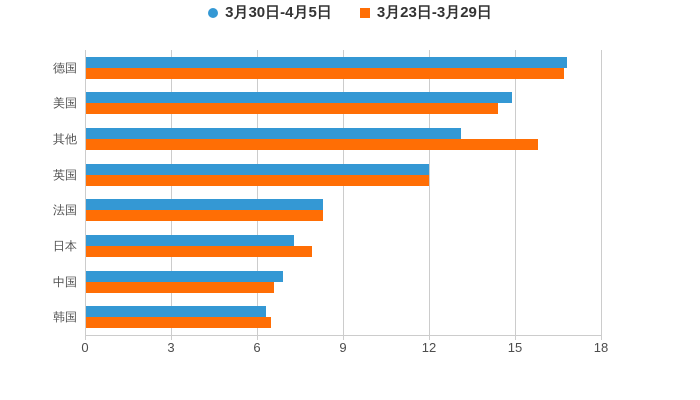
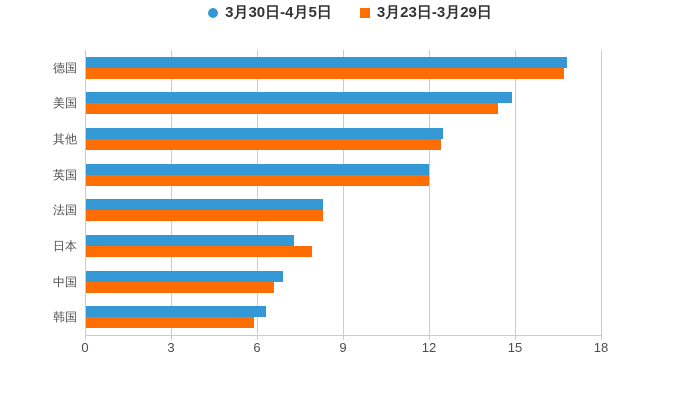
3月30日-4月5日/其他: 13.1 -> 12.5
3月23日-3月29日/其他: 15.8 -> 12.4
3月23日-3月29日/韩国: 6.5 -> 5.9
